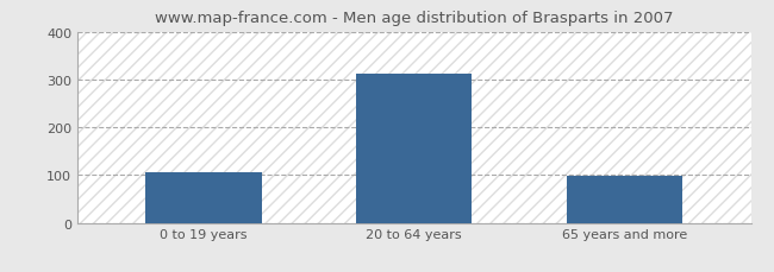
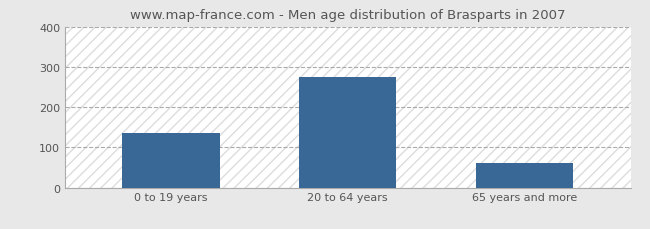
0 to 19 years: 106 -> 135
20 to 64 years: 311 -> 275
65 years and more: 98 -> 60
